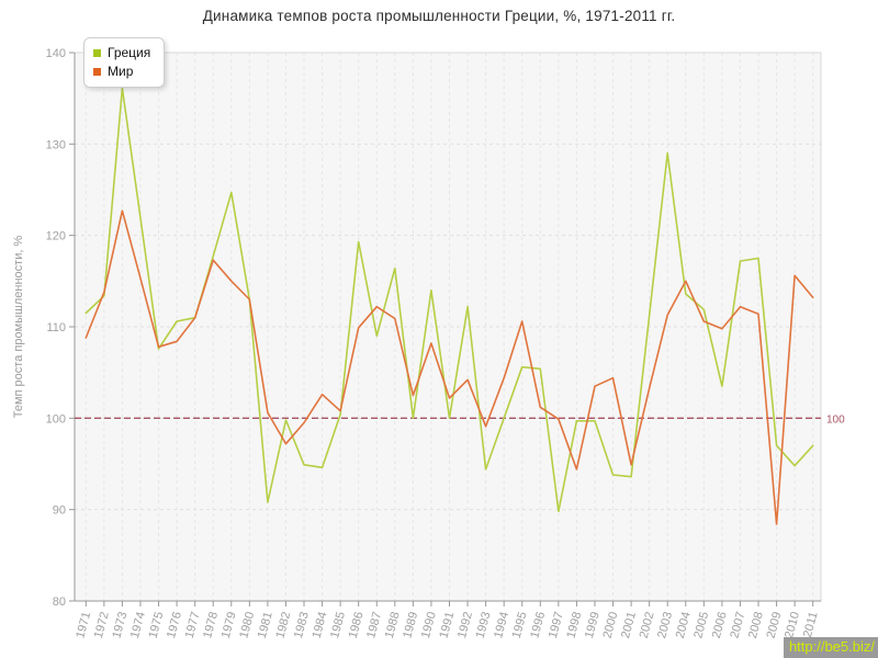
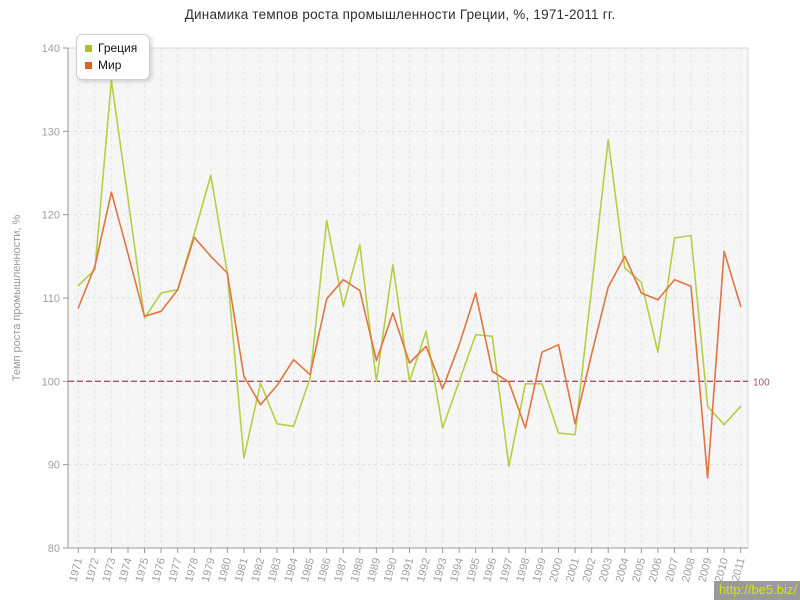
Греция/1992: 112 -> 106
Мир/2011: 113 -> 109
